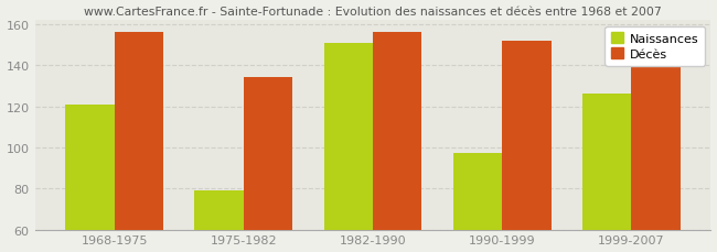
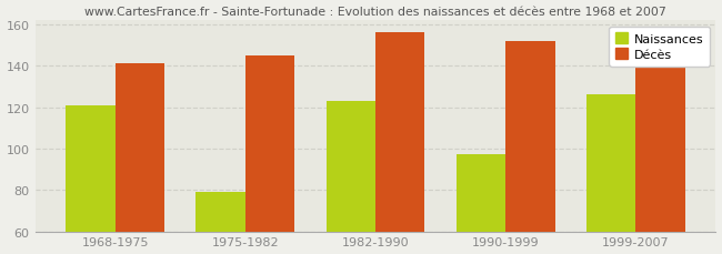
Décès/1968-1975: 156 -> 141
Décès/1975-1982: 134 -> 145
Naissances/1982-1990: 151 -> 123
